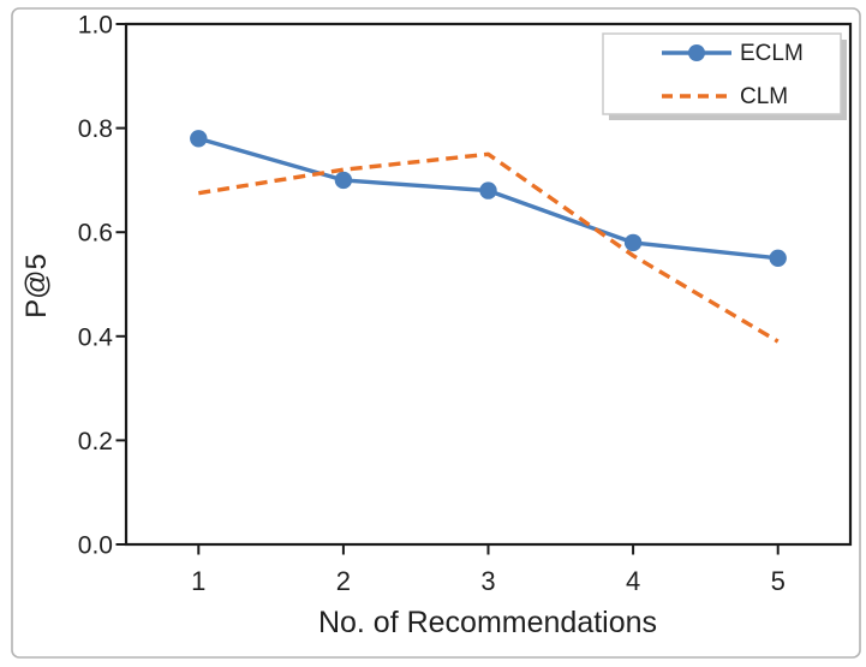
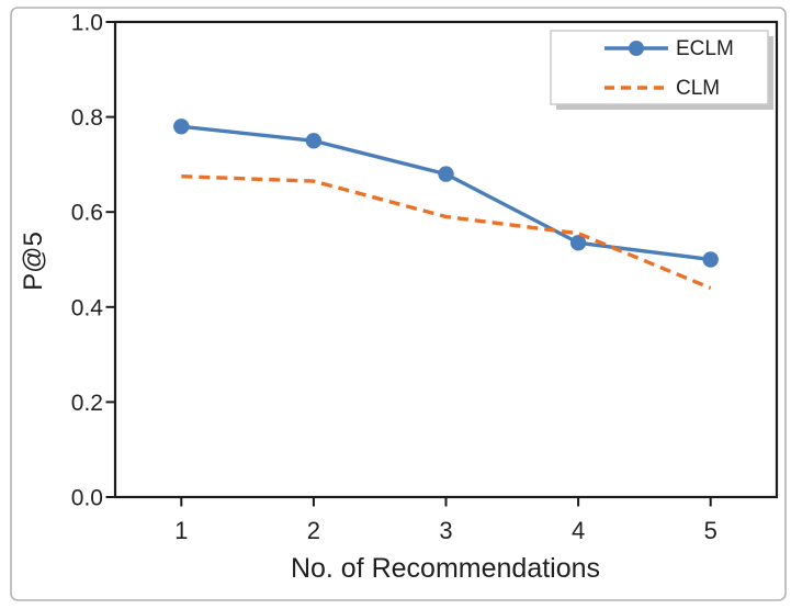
ECLM/2: 0.70 -> 0.75
CLM/2: 0.72 -> 0.67
CLM/3: 0.75 -> 0.59
ECLM/4: 0.58 -> 0.54
ECLM/5: 0.55 -> 0.50
CLM/5: 0.39 -> 0.44
